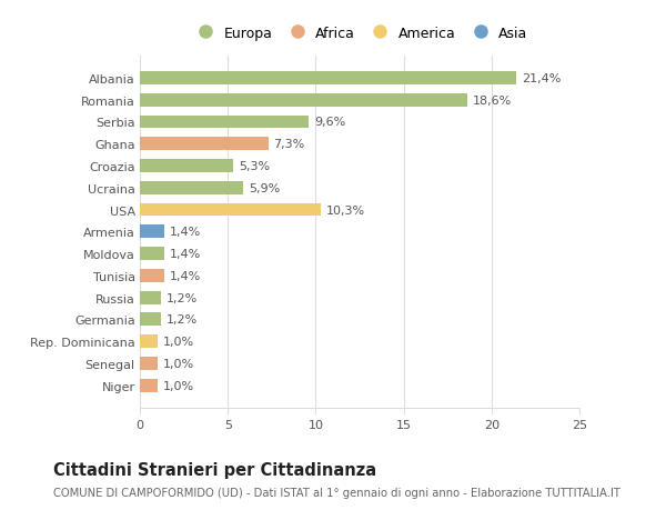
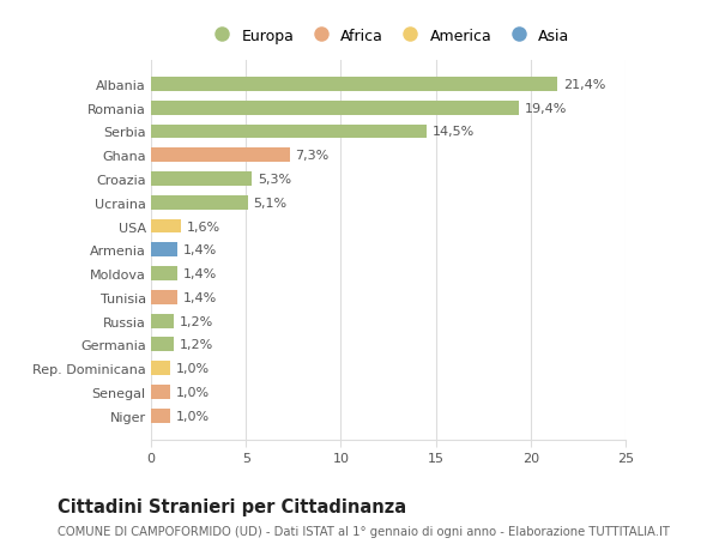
Romania: 18,6% -> 19,4%
Serbia: 9,6% -> 14,5%
Ucraina: 5,9% -> 5,1%
USA: 10,3% -> 1,6%
